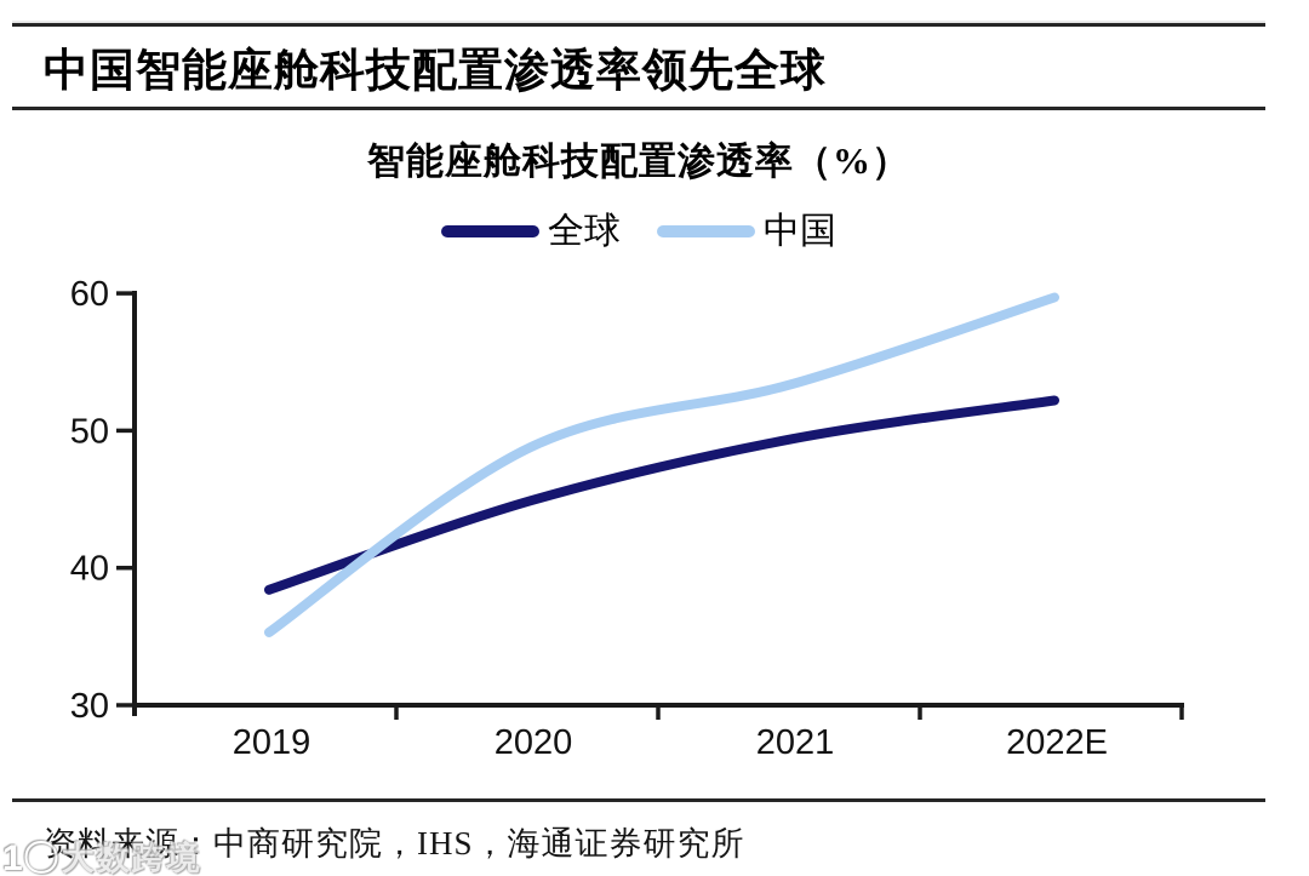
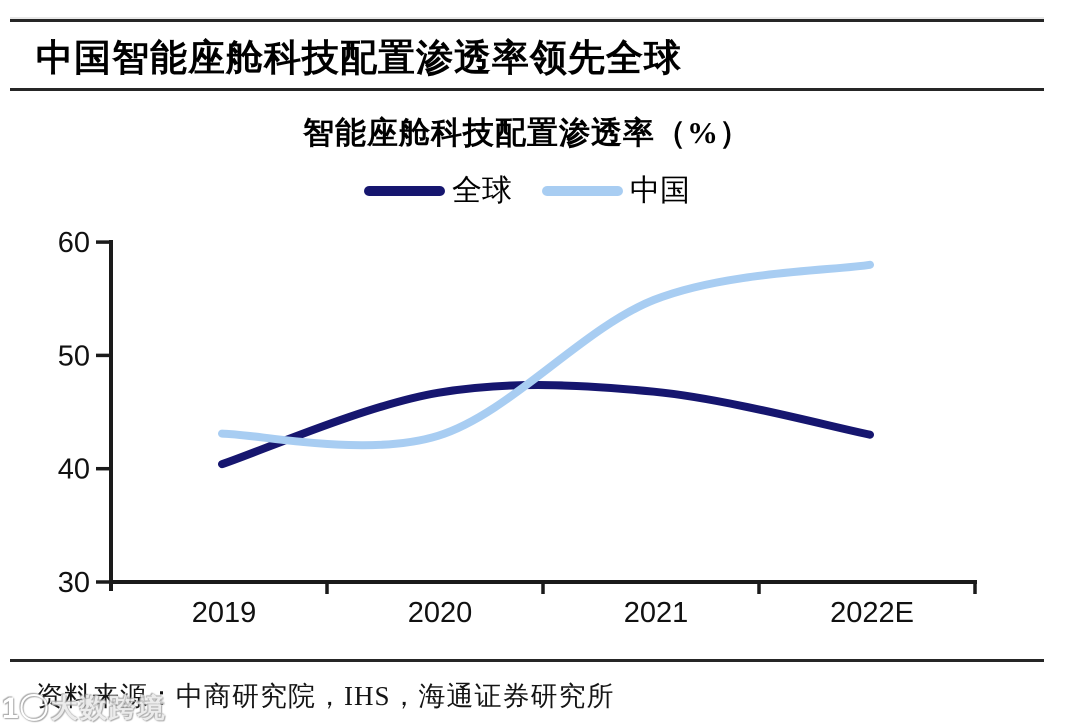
全球/2019: 38.4 -> 40.4
中国/2019: 35.3 -> 43.1
全球/2020: 44.9 -> 46.7
中国/2020: 48.8 -> 42.9
全球/2021: 49.4 -> 46.8
中国/2021: 53.4 -> 54.9
全球/2022E: 52.2 -> 43.0
中国/2022E: 59.7 -> 58.0
